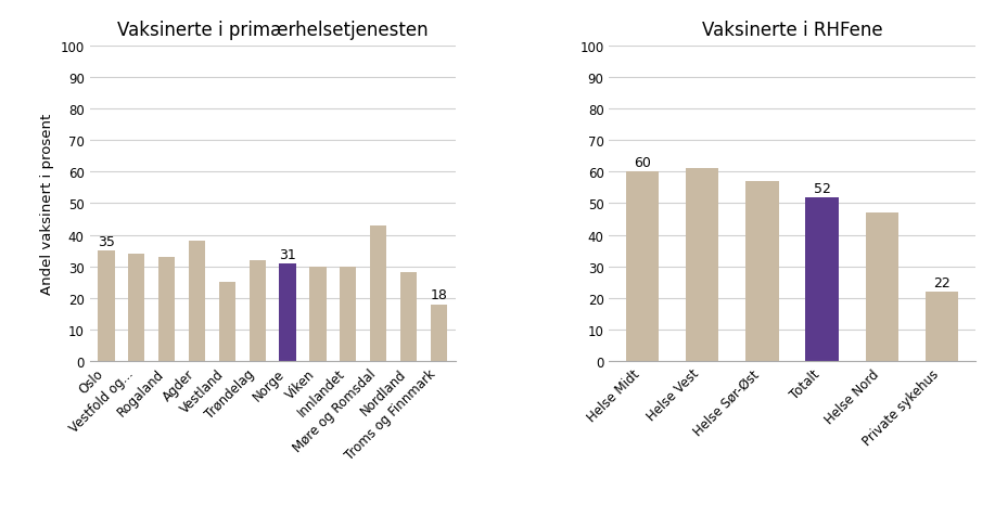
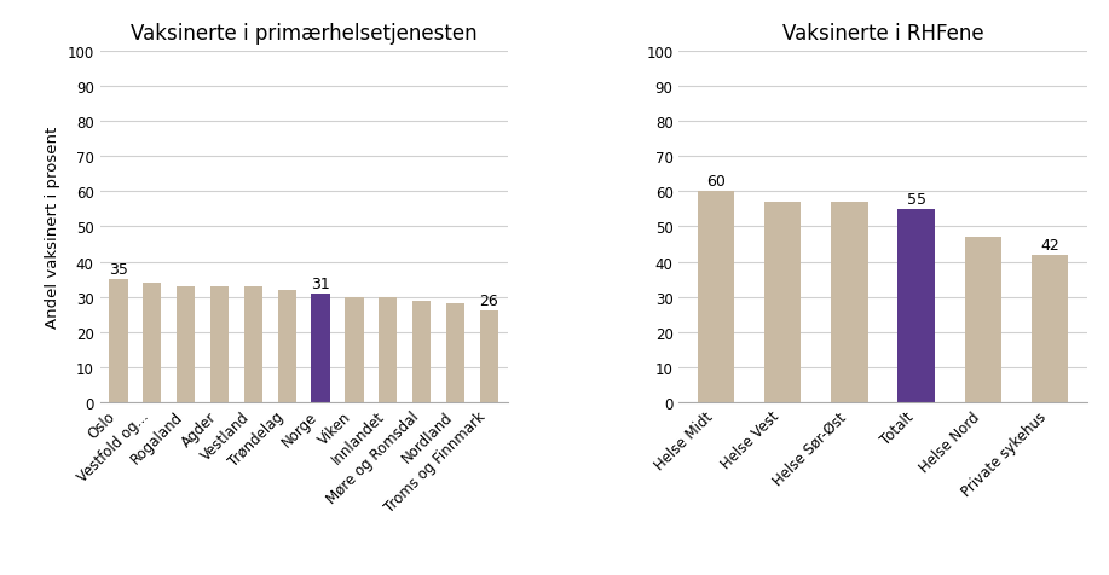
Vaksinerte i primærhelsetjenesten/Agder: 38 -> 33
Vaksinerte i primærhelsetjenesten/Vestland: 25 -> 33
Vaksinerte i primærhelsetjenesten/Møre og Romsdal: 43 -> 29
Vaksinerte i primærhelsetjenesten/Troms og Finnmark: 18 -> 26
Vaksinerte i RHFene/Helse Vest: 61 -> 57
Vaksinerte i RHFene/Totalt: 52 -> 55
Vaksinerte i RHFene/Private sykehus: 22 -> 42
